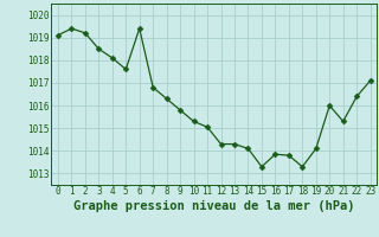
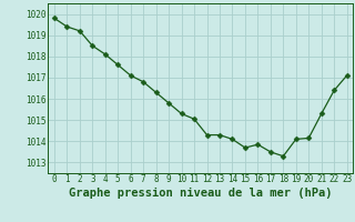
0: 1019.1 -> 1019.8
6: 1019.4 -> 1017.1
15: 1013.3 -> 1013.7
17: 1013.8 -> 1013.5
20: 1016.0 -> 1014.1
